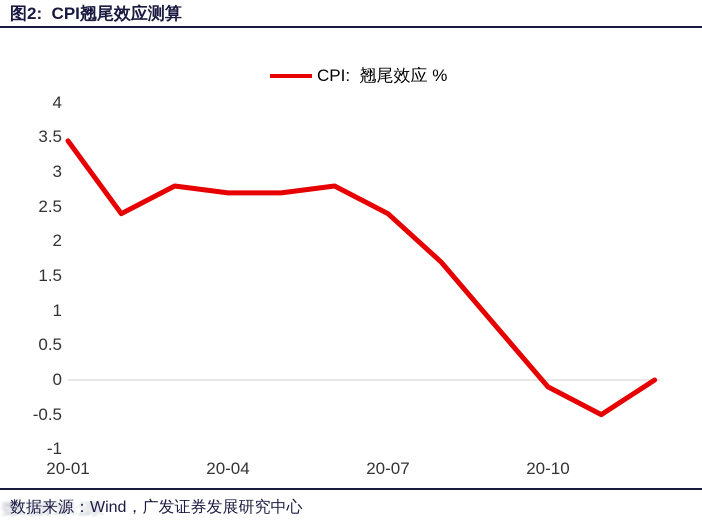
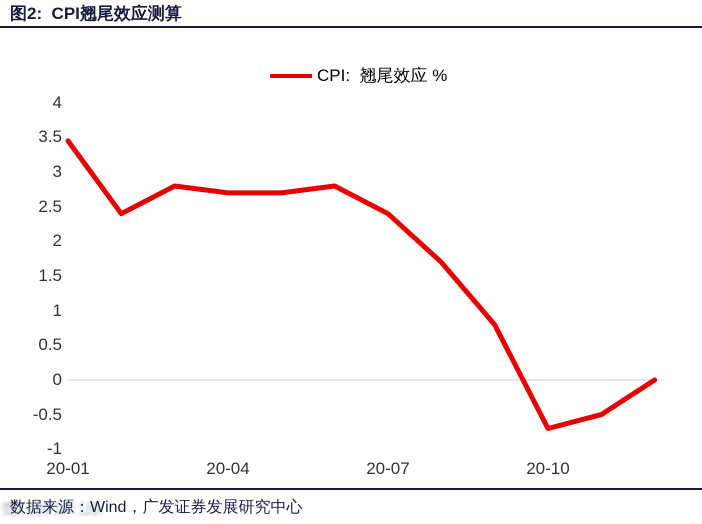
20-10: -0.1 -> -0.7
